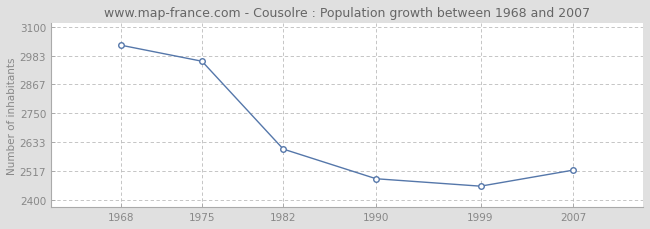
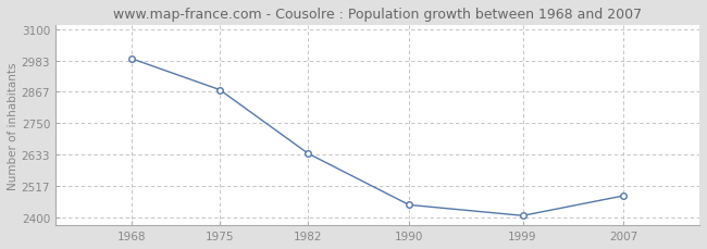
1968: 3025 -> 2990
1975: 2960 -> 2874
1982: 2605 -> 2637
1990: 2485 -> 2446
1999: 2455 -> 2406
2007: 2520 -> 2480
